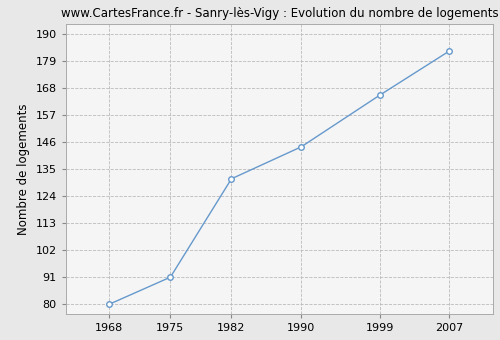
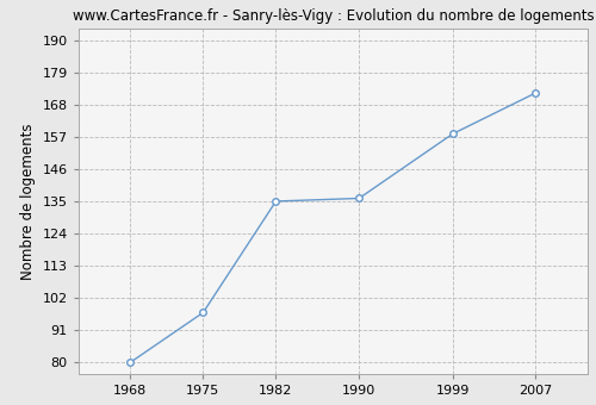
1975: 91 -> 97
1982: 131 -> 135
1990: 144 -> 136
1999: 165 -> 158
2007: 183 -> 172
